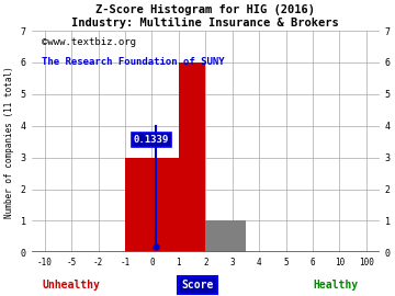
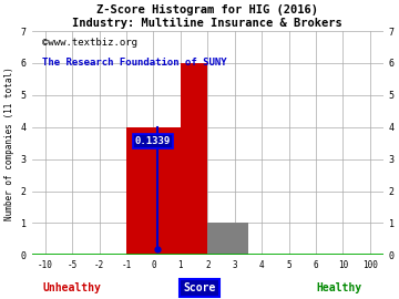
0: 3 -> 4
